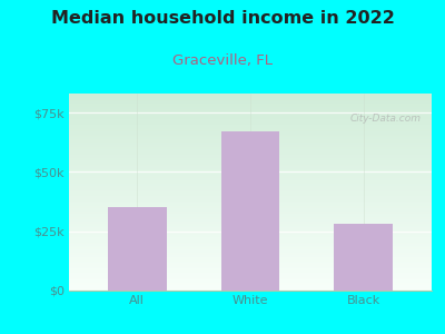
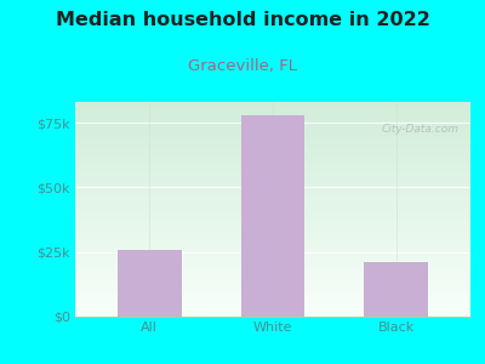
All: $35k -> $26k
White: $67k -> $78k
Black: $28k -> $21k
